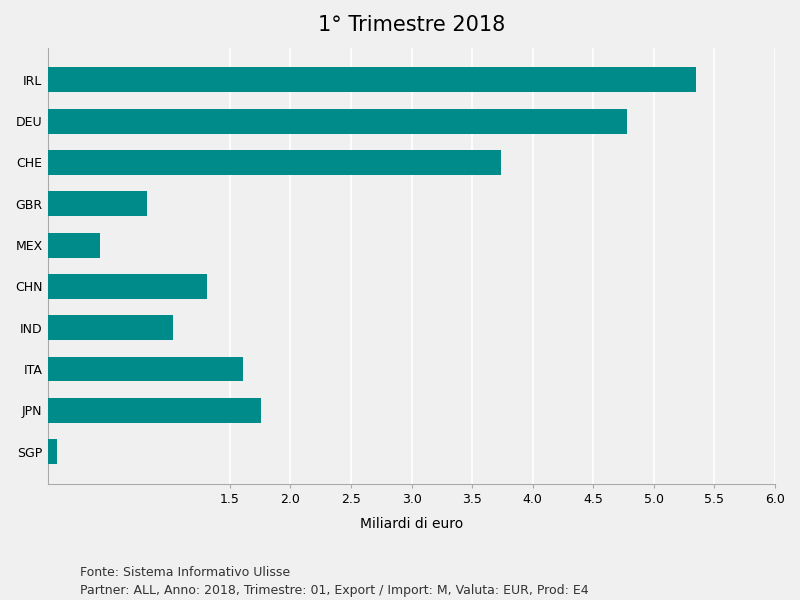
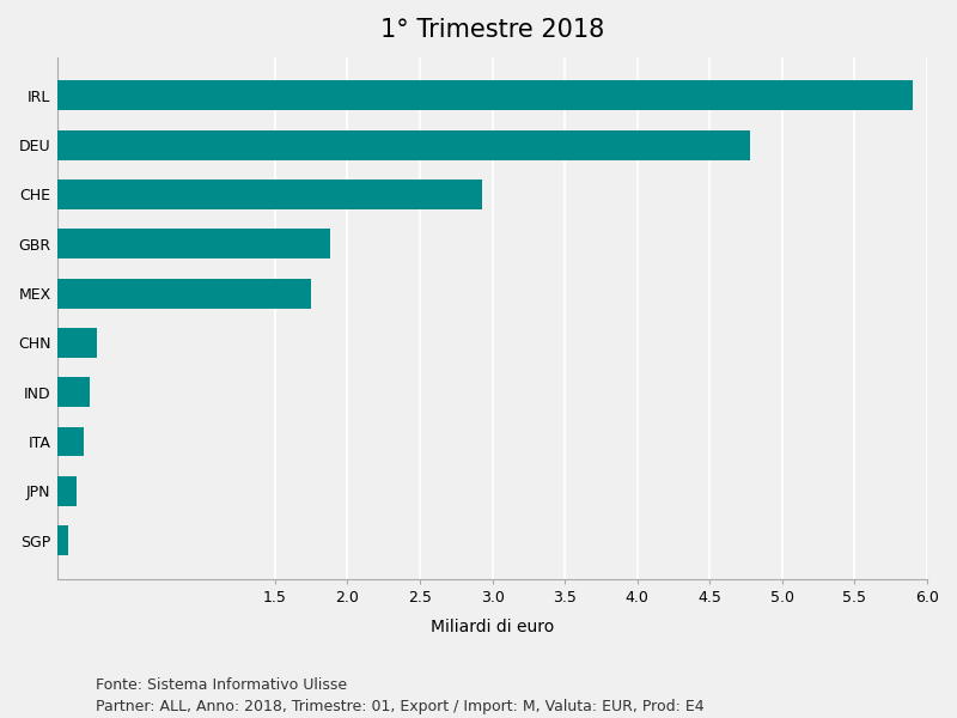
IRL: 5.35 -> 5.90
CHE: 3.74 -> 2.93
GBR: 0.82 -> 1.88
MEX: 0.43 -> 1.75
CHN: 1.31 -> 0.27
IND: 1.03 -> 0.22
ITA: 1.61 -> 0.18
JPN: 1.76 -> 0.13
